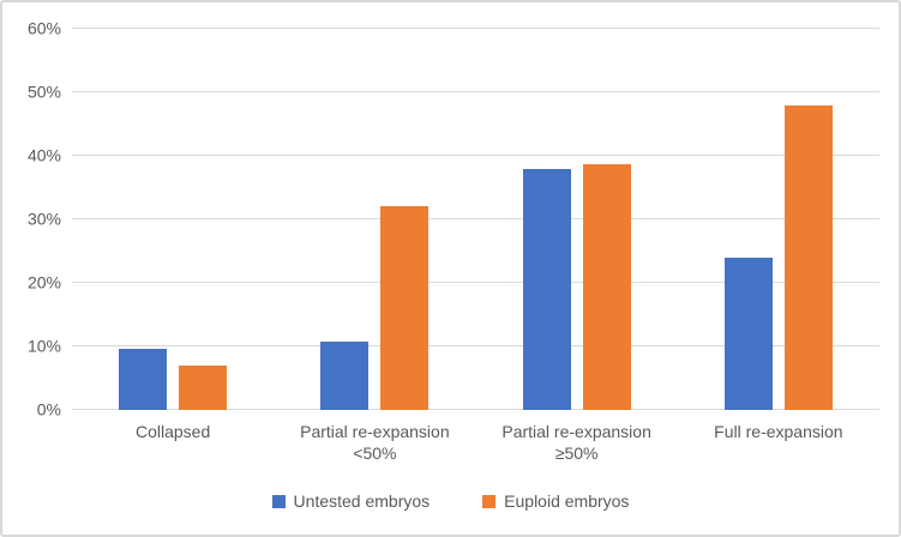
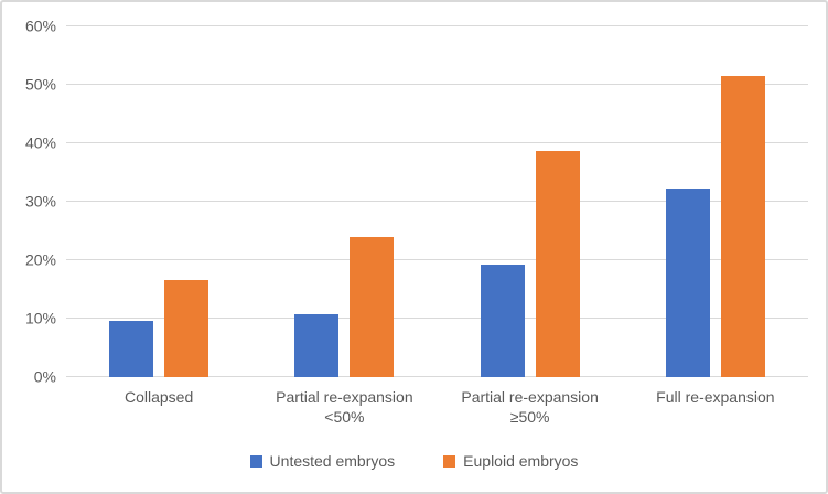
Euploid embryos/Collapsed: 7% -> 17%
Euploid embryos/Partial re-expansion <50%: 32% -> 24%
Untested embryos/Partial re-expansion ≥50%: 38% -> 19%
Untested embryos/Full re-expansion: 24% -> 32%
Euploid embryos/Full re-expansion: 48% -> 52%
